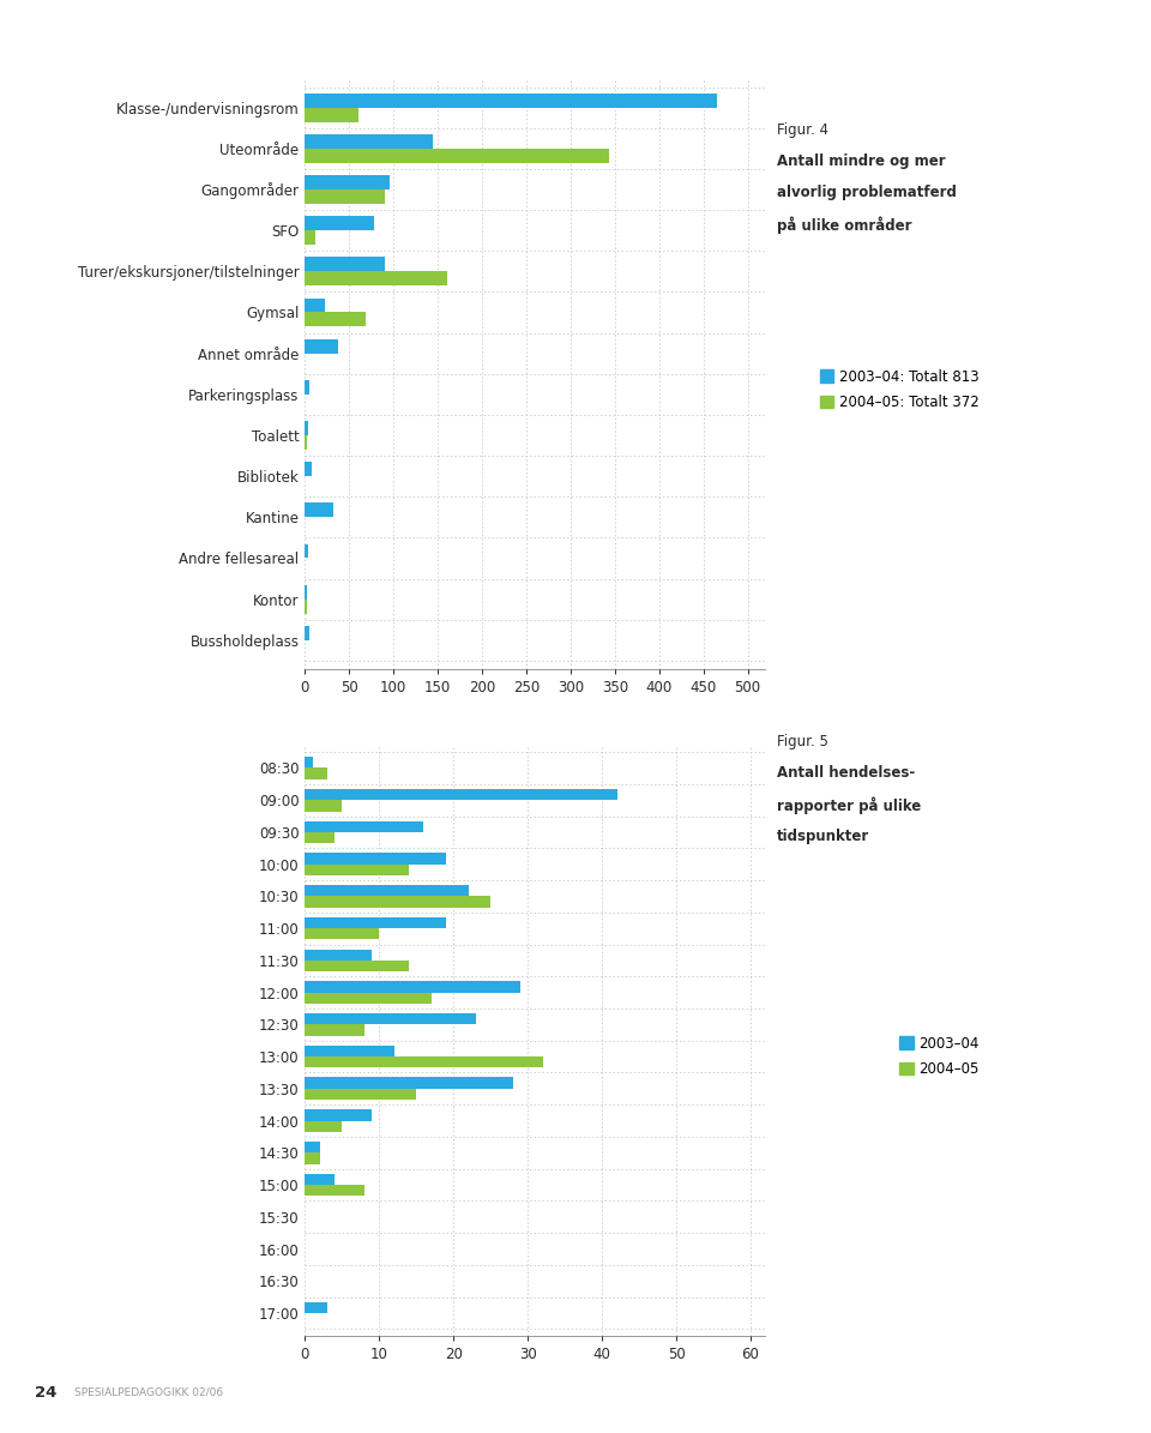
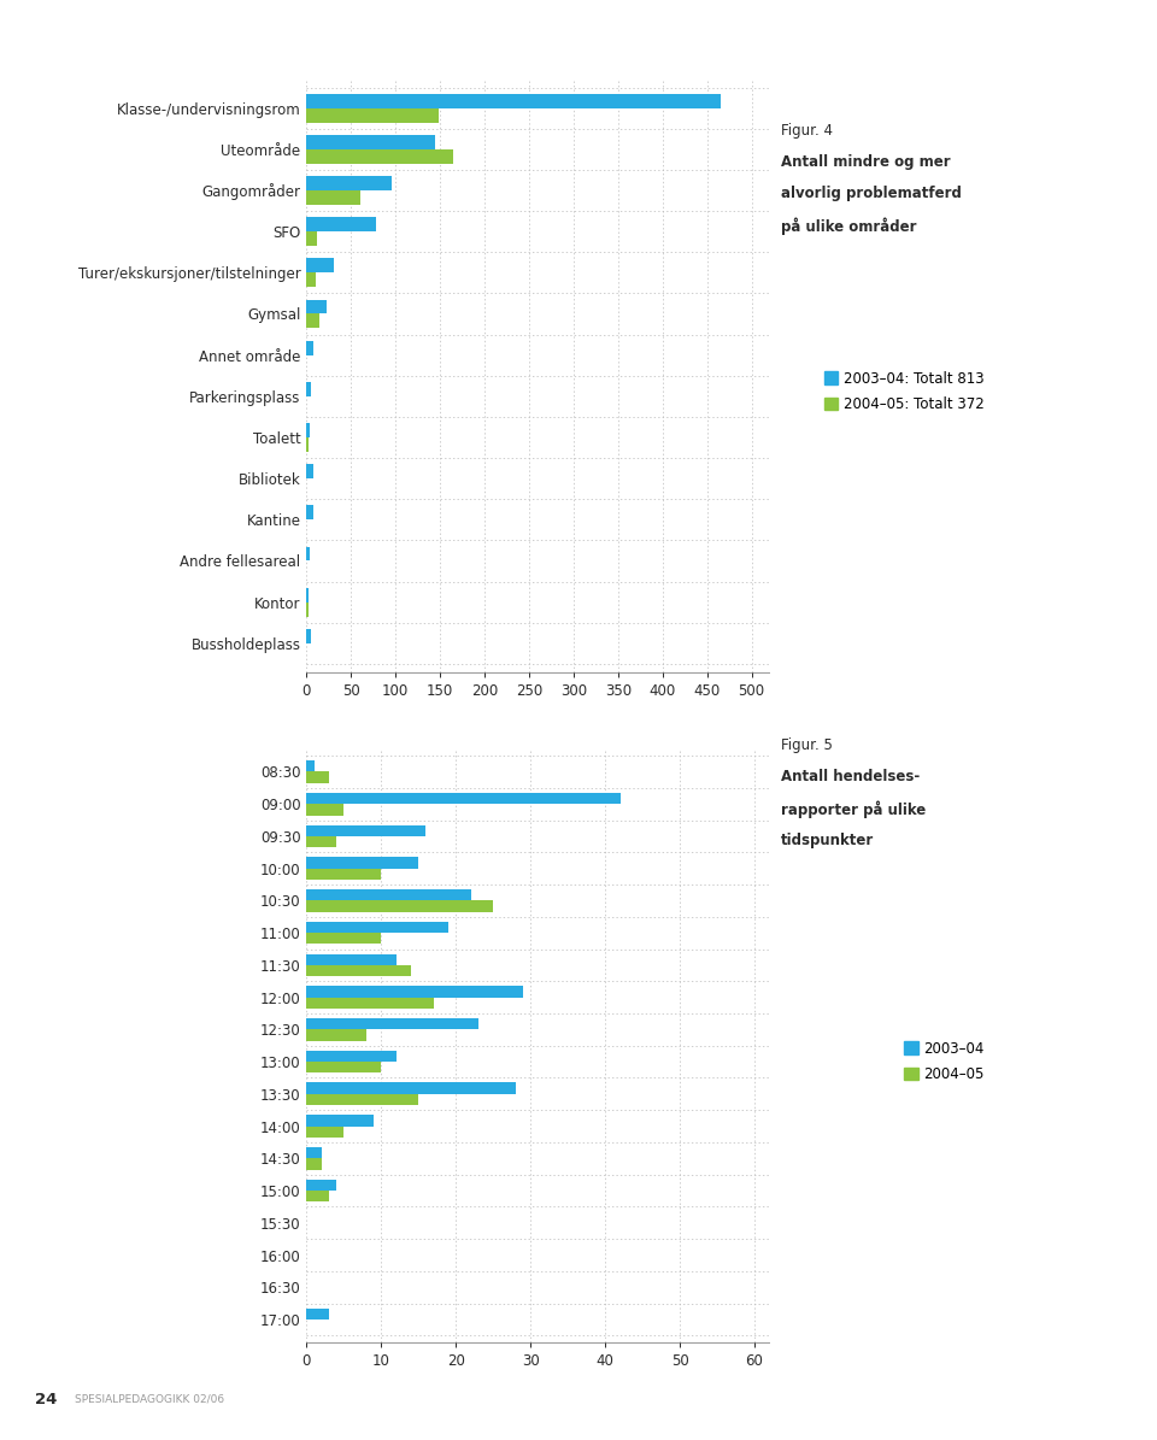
2004–05: Totalt 372/Klasse-/undervisningsrom: 60 -> 148
2004–05: Totalt 372/Uteområde: 344 -> 165
2004–05: Totalt 372/Gangområder: 90 -> 60
2003–04: Totalt 813/Turer/ekskursjoner/tilstelninger: 90 -> 30
2004–05: Totalt 372/Turer/ekskursjoner/tilstelninger: 160 -> 10
2004–05: Totalt 372/Gymsal: 68 -> 15
2003–04: Totalt 813/Annet område: 38 -> 7
2003–04: Totalt 813/Kantine: 32 -> 7
2003–04/10:00: 19 -> 15
2004–05/10:00: 14 -> 10
2003–04/11:30: 9 -> 12
2004–05/13:00: 32 -> 10
2004–05/15:00: 8 -> 3
